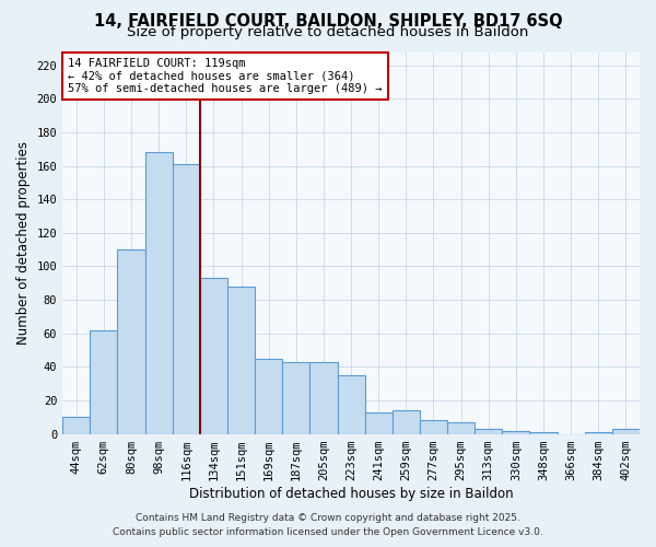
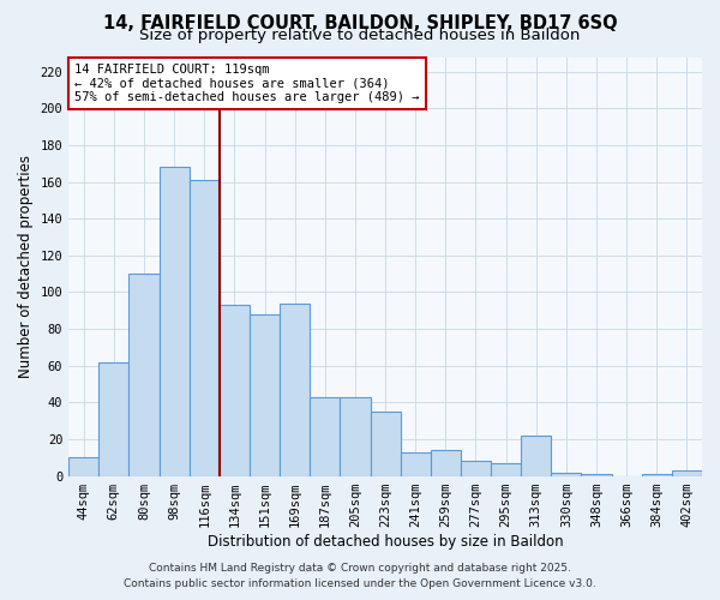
169sqm: 45 -> 94
313sqm: 3 -> 22
